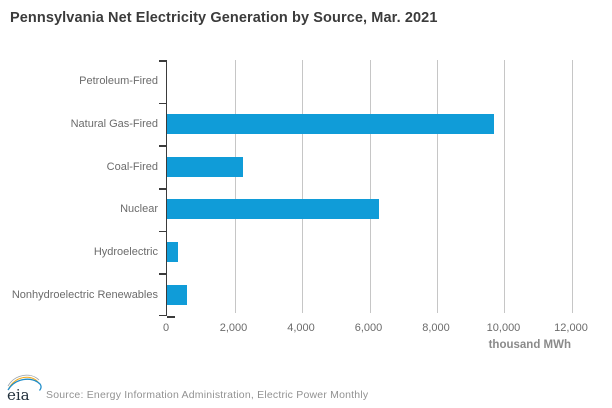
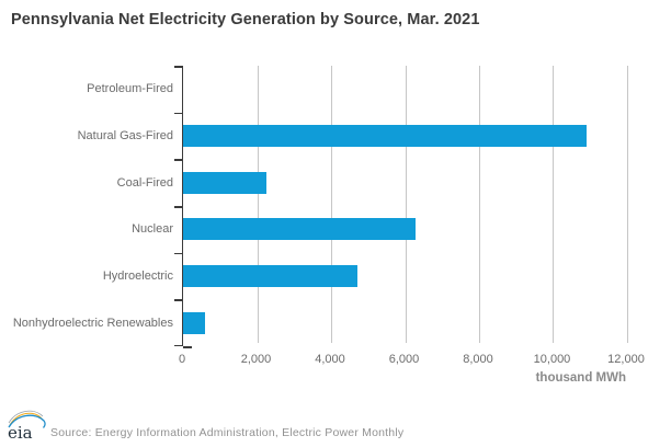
Natural Gas-Fired: 9700 -> 10900
Hydroelectric: 300 -> 4700
